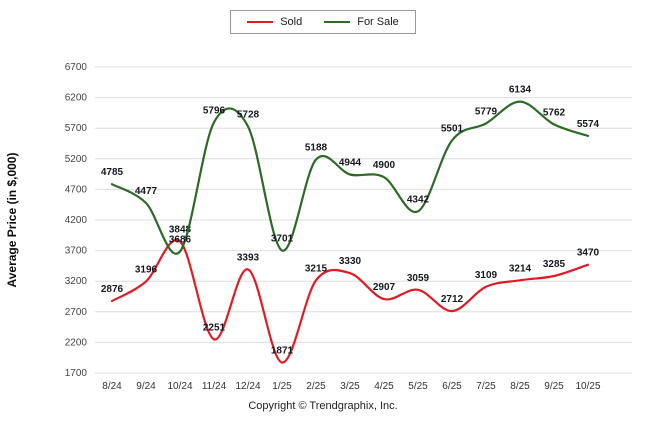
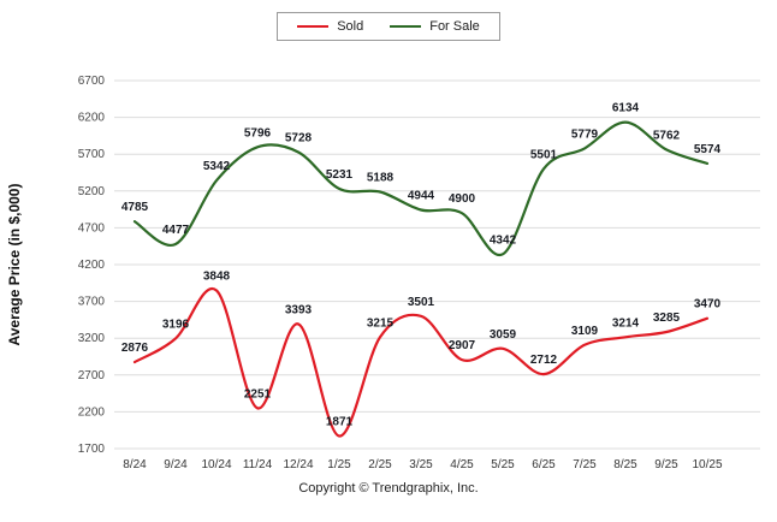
For Sale/10/24: 3686 -> 5342
For Sale/1/25: 3701 -> 5231
Sold/3/25: 3330 -> 3501
